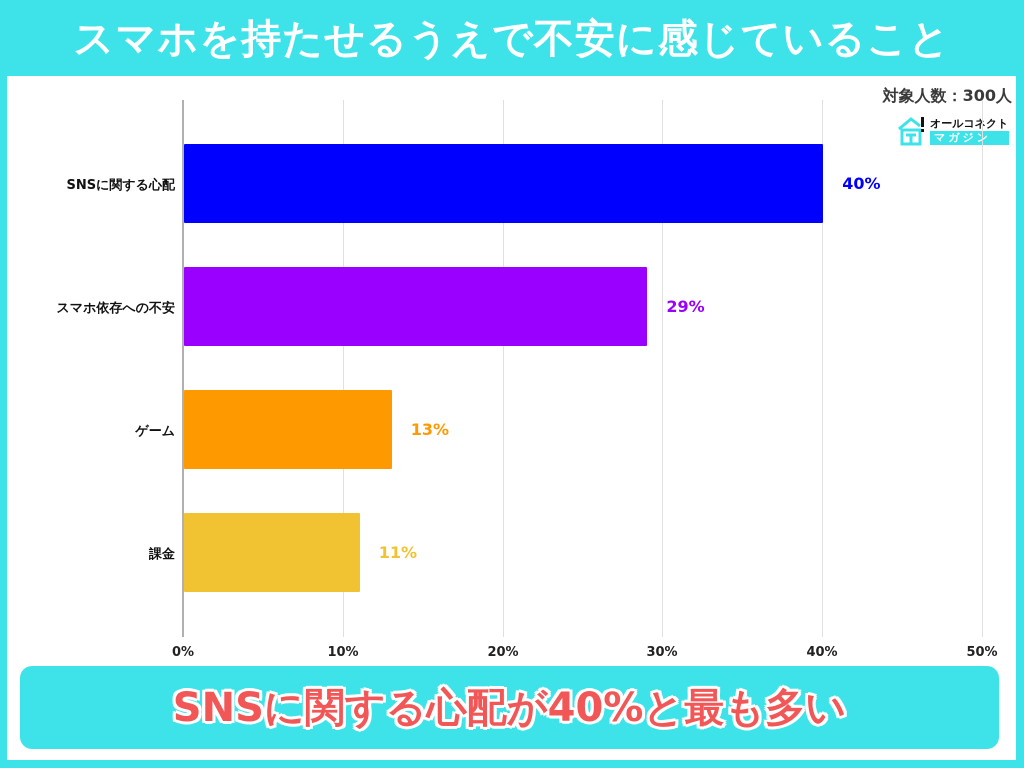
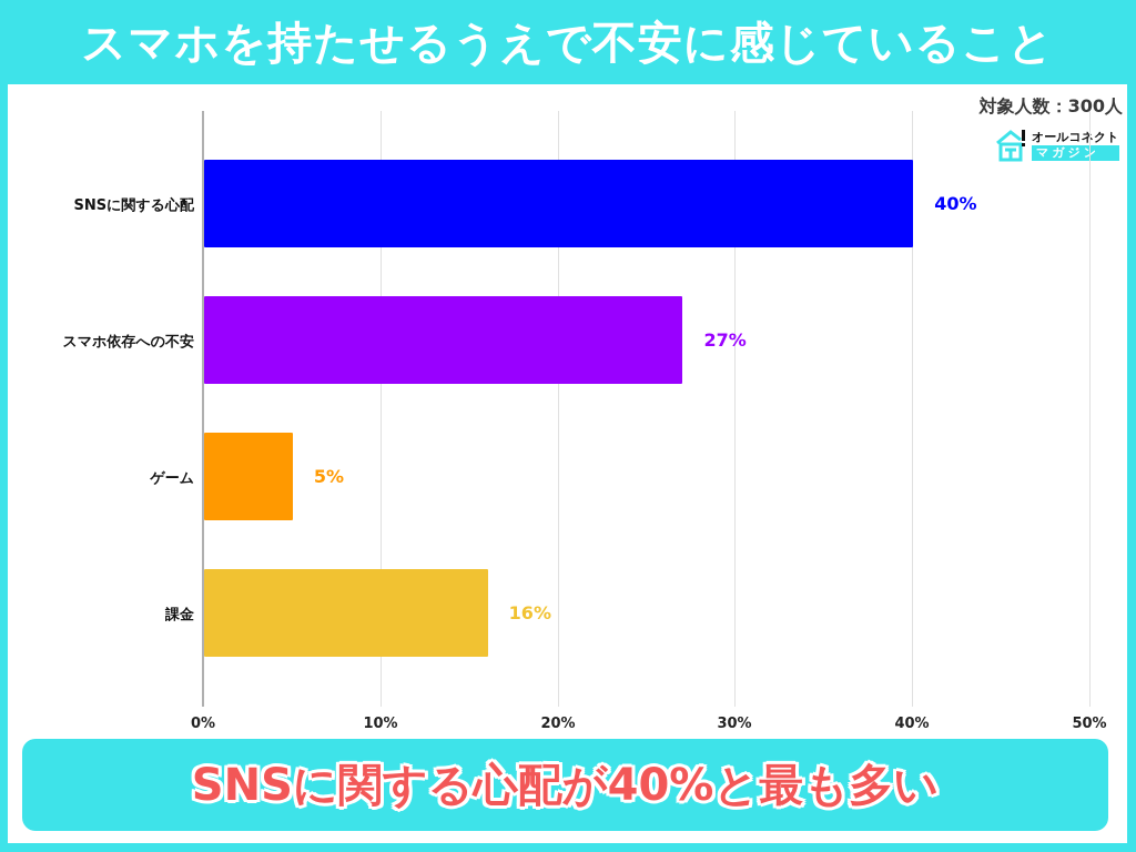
スマホ依存への不安: 29% -> 27%
ゲーム: 13% -> 5%
課金: 11% -> 16%
